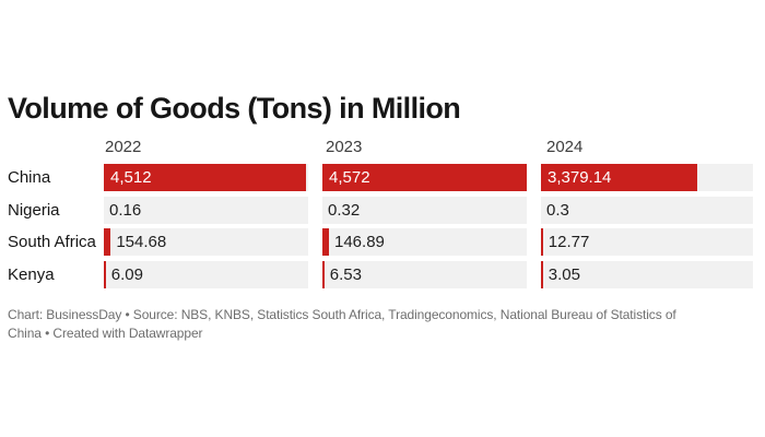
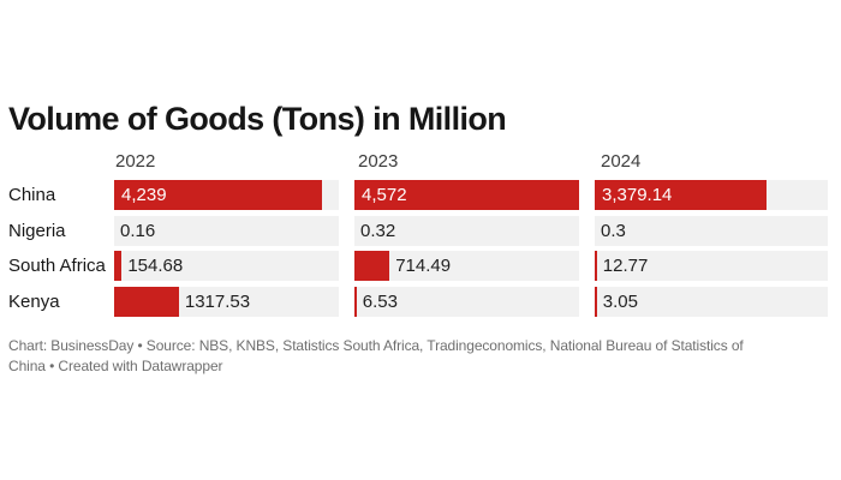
China/2022: 4,512 -> 4,239
Kenya/2022: 6.09 -> 1317.53
South Africa/2023: 146.89 -> 714.49
